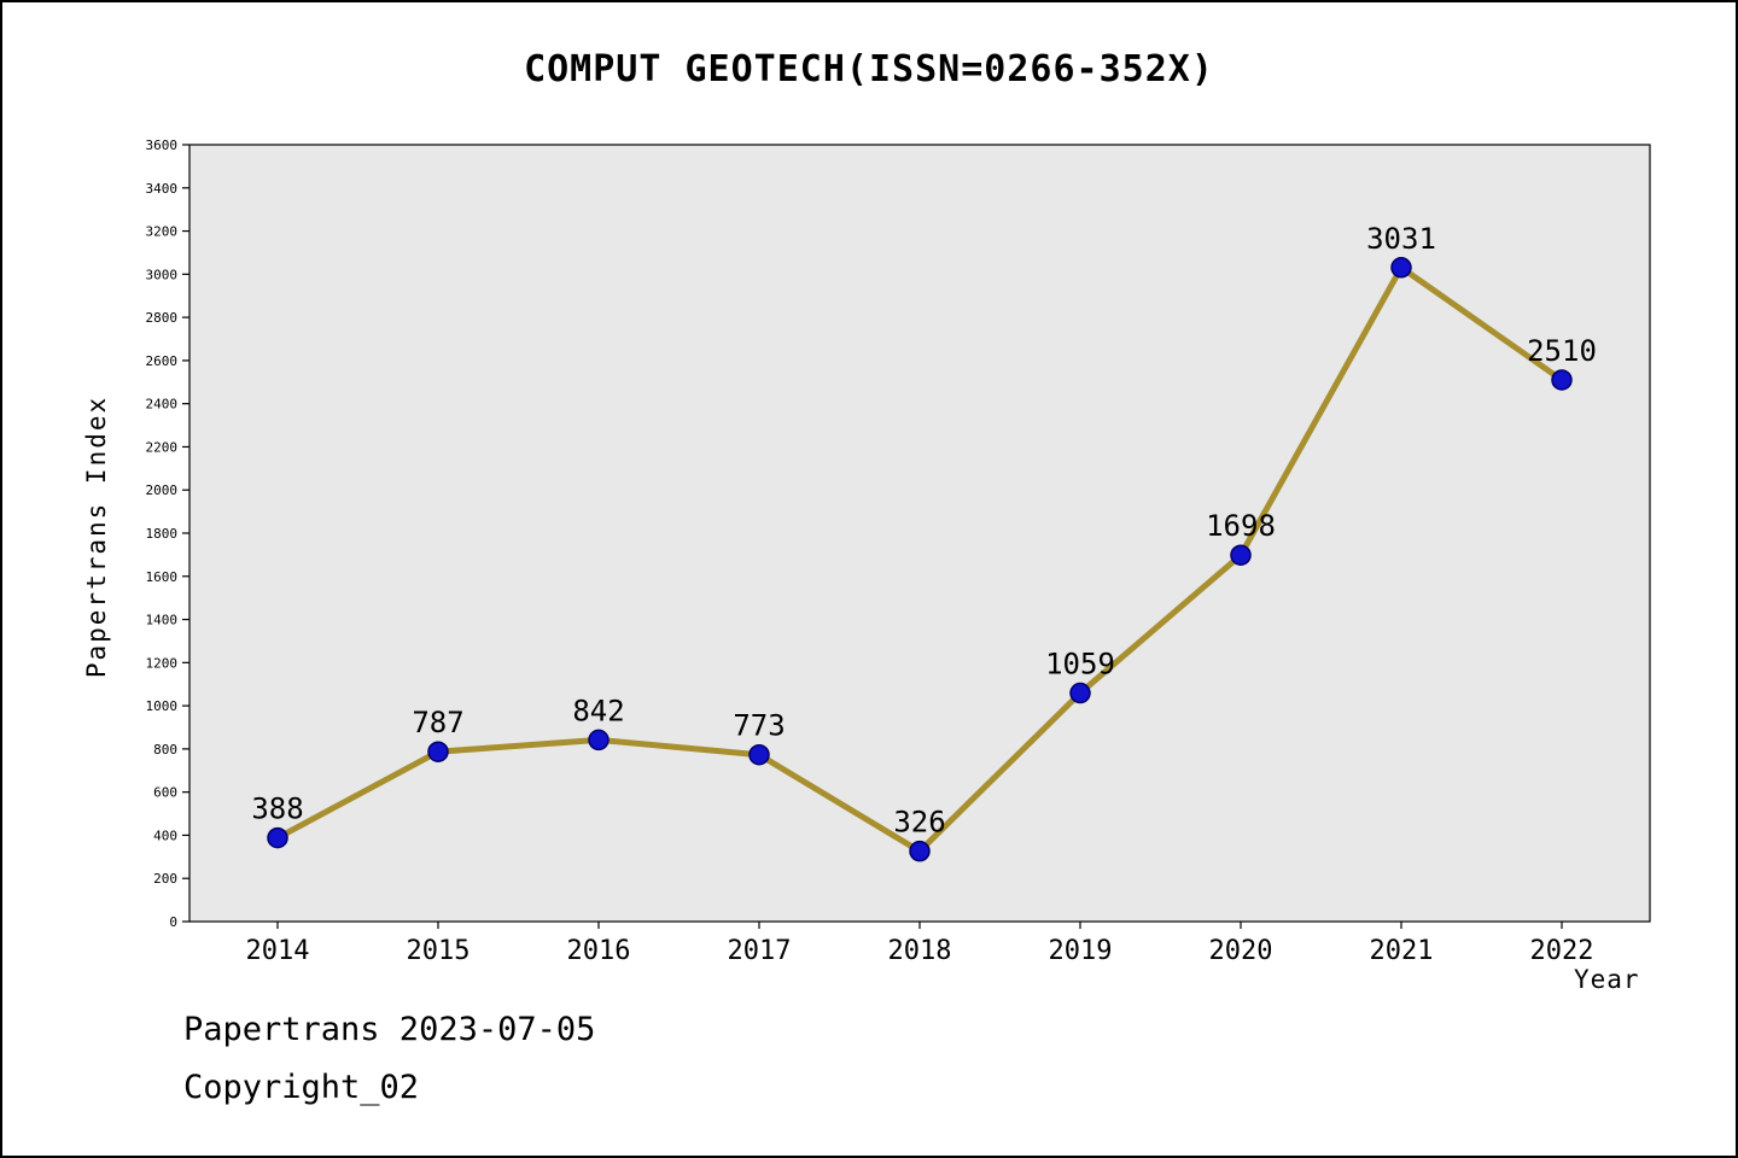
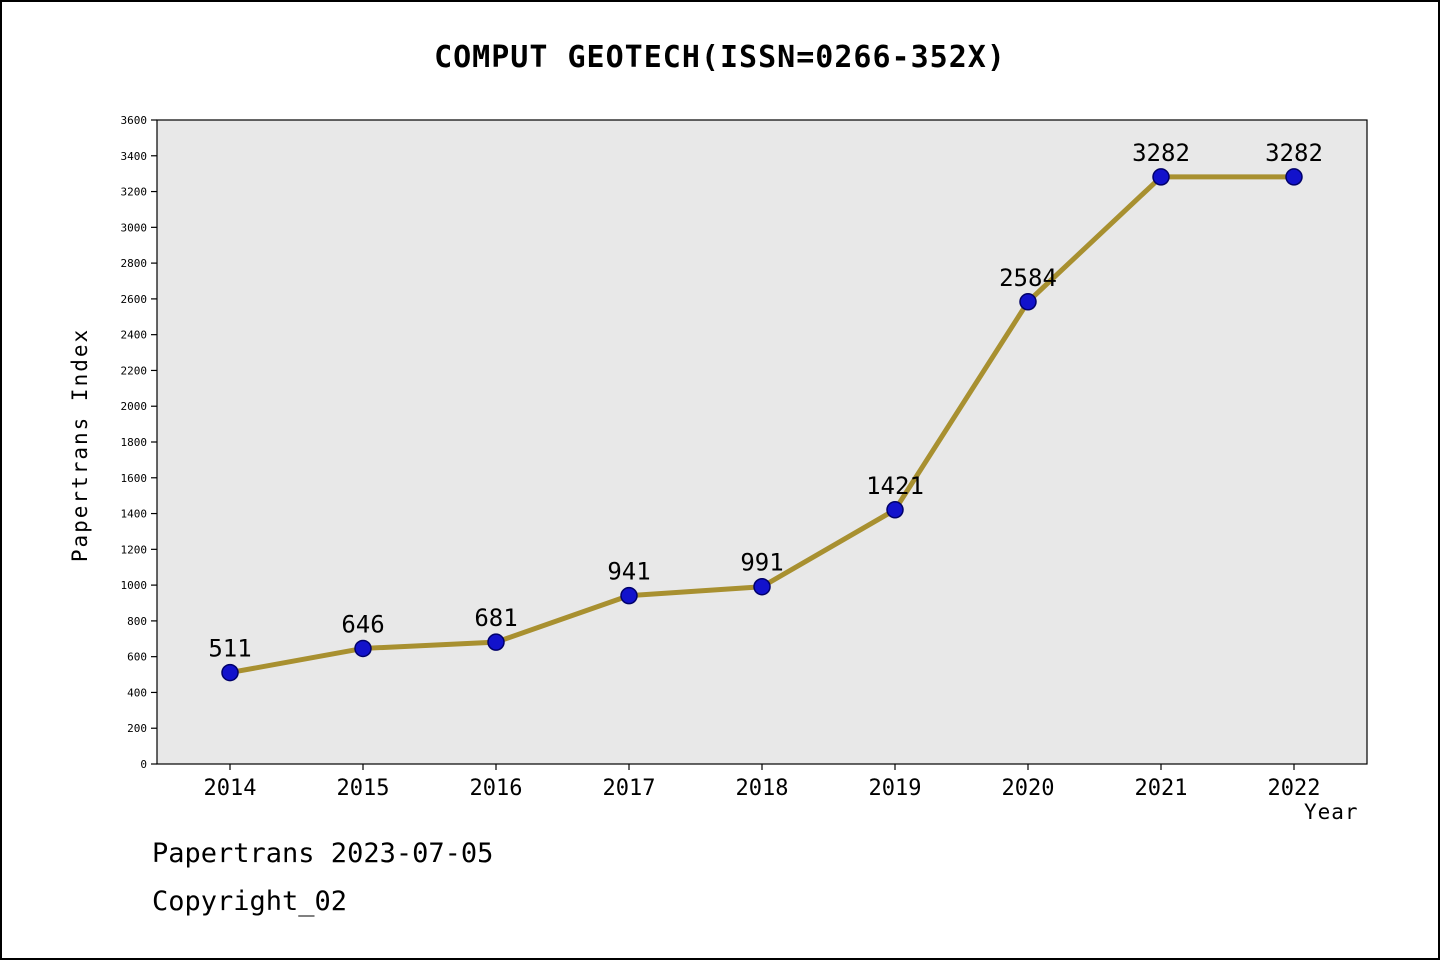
2014: 388 -> 511
2015: 787 -> 646
2016: 842 -> 681
2017: 773 -> 941
2018: 326 -> 991
2019: 1059 -> 1421
2020: 1698 -> 2584
2021: 3031 -> 3282
2022: 2510 -> 3282
